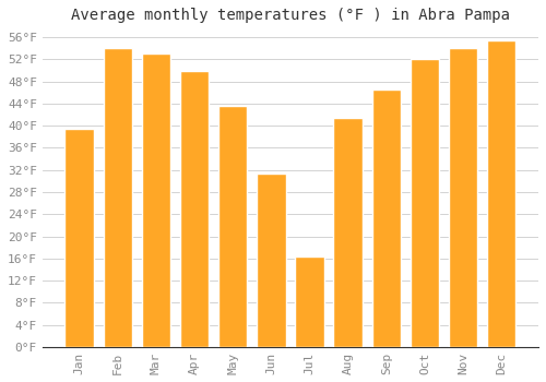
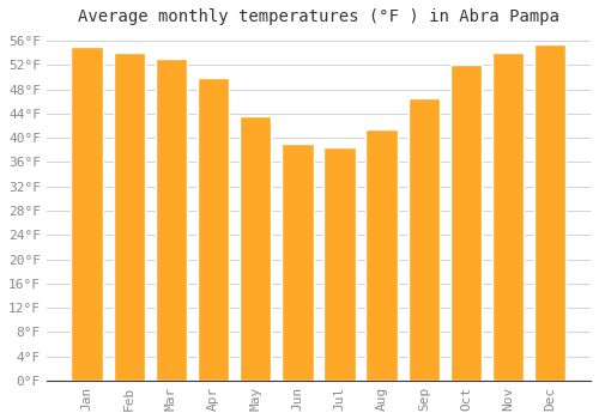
Jan: 39.4°F -> 55.0°F
Jun: 31.4°F -> 39.0°F
Jul: 16.4°F -> 38.5°F
